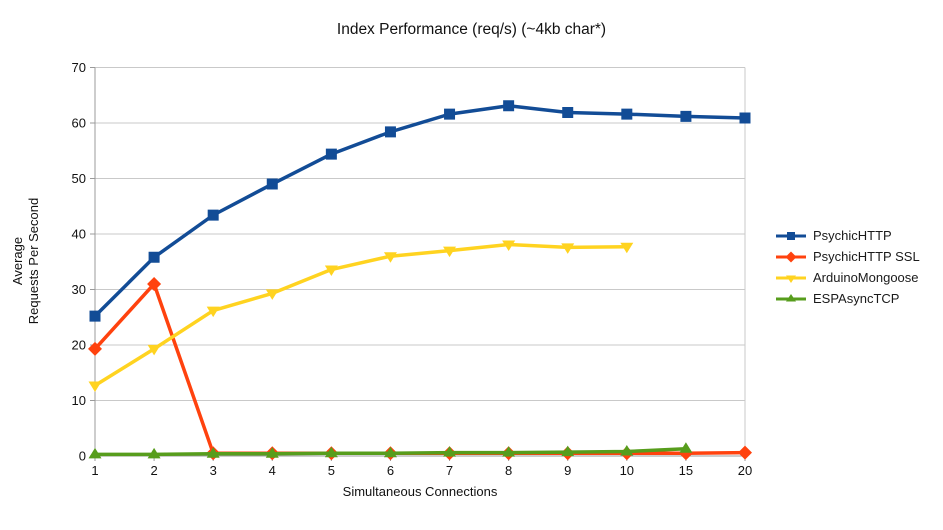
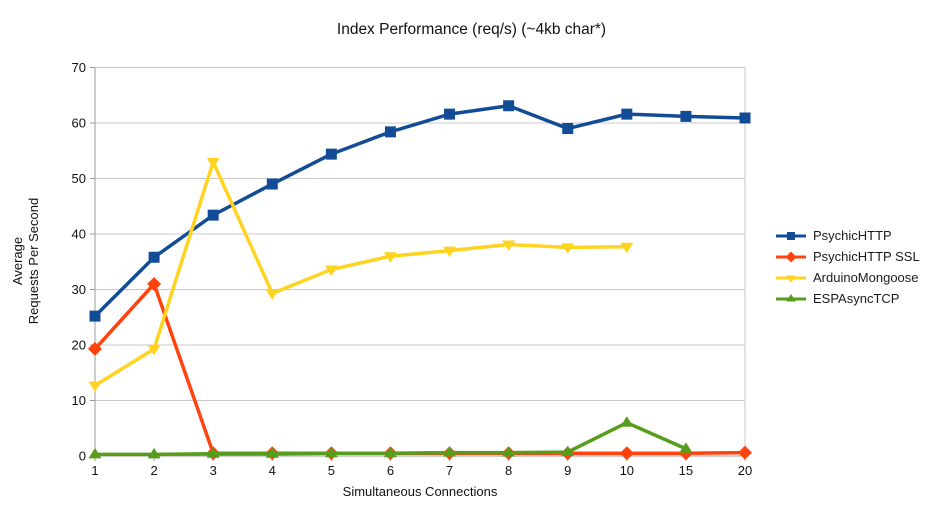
ArduinoMongoose/3: 26 -> 53
PsychicHTTP/9: 62 -> 59
ESPAsyncTCP/10: 1 -> 6
